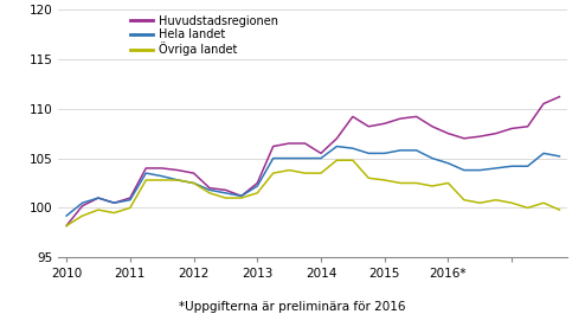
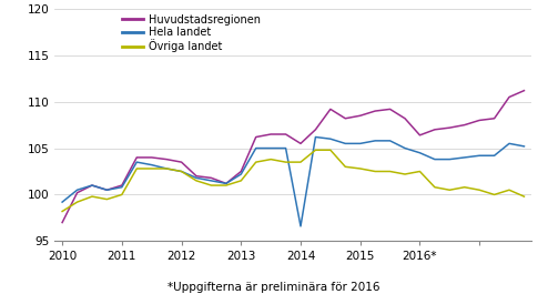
Huvudstadsregionen/2010: 98.2 -> 97.0
Hela landet/2014: 105.0 -> 96.6
Huvudstadsregionen/2016*: 107.5 -> 106.4
